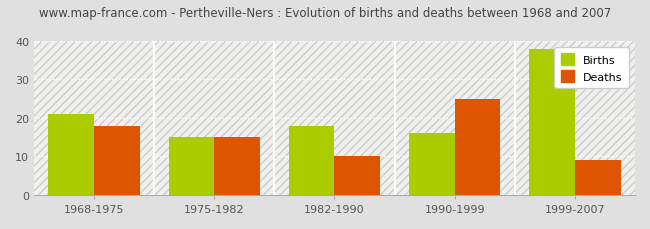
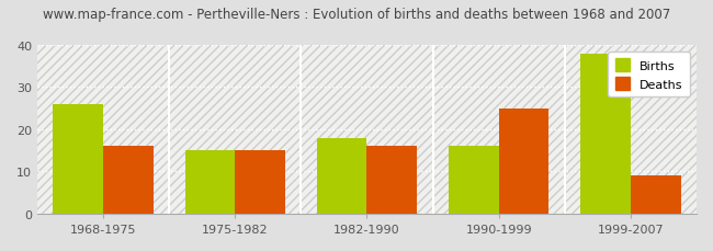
Births/1968-1975: 21 -> 26
Deaths/1968-1975: 18 -> 16
Deaths/1982-1990: 10 -> 16
